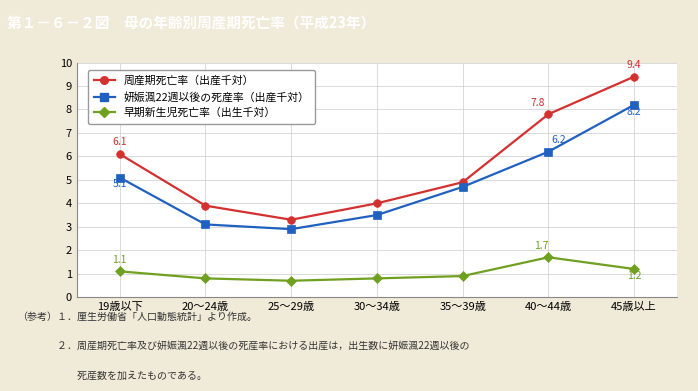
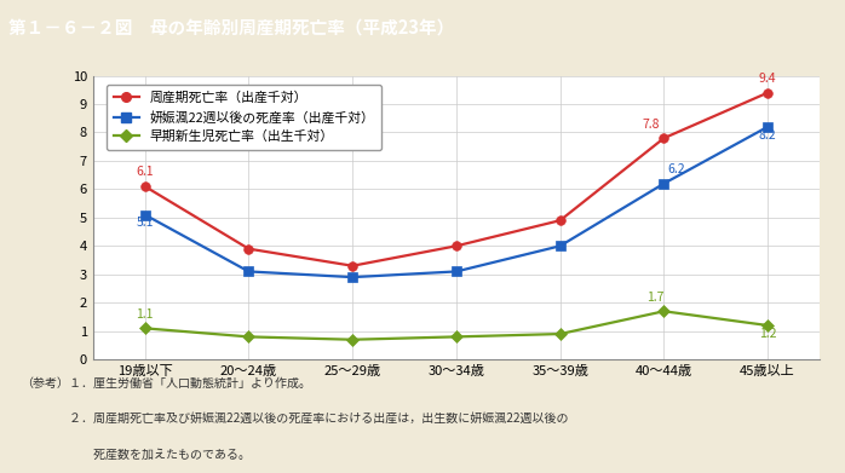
妍娠渢22週以後の死産率（出産千対）/30～34歳: 3.5 -> 3.1
妍娠渢22週以後の死産率（出産千対）/35～39歳: 4.7 -> 4.0
